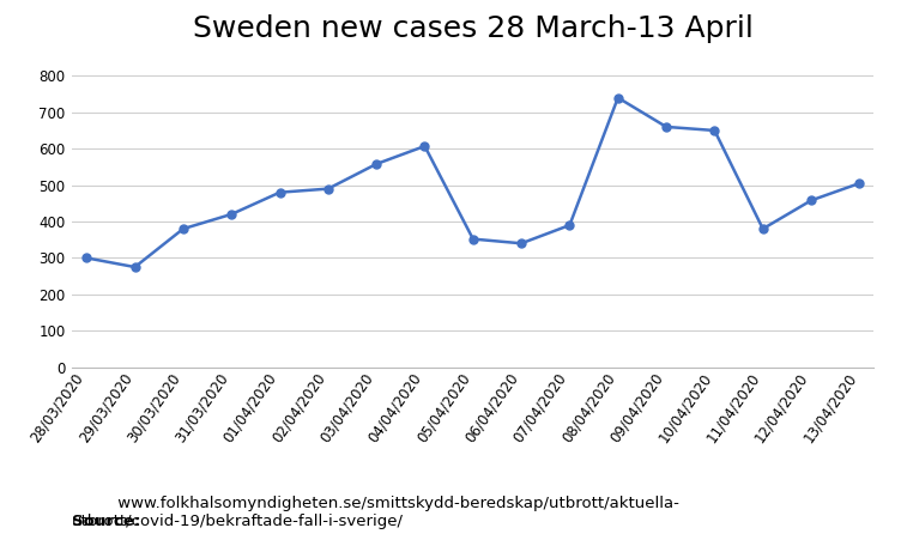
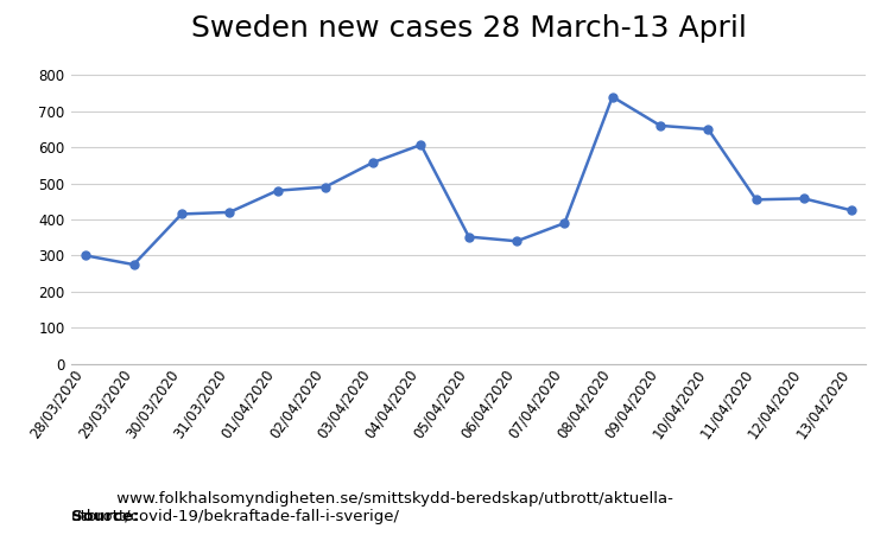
30/03/2020: 380 -> 415
11/04/2020: 380 -> 455
13/04/2020: 505 -> 425
